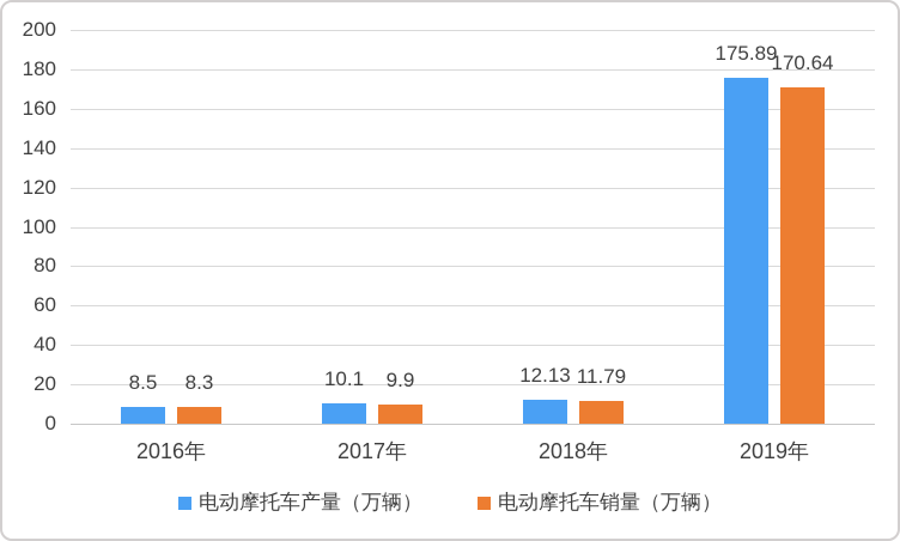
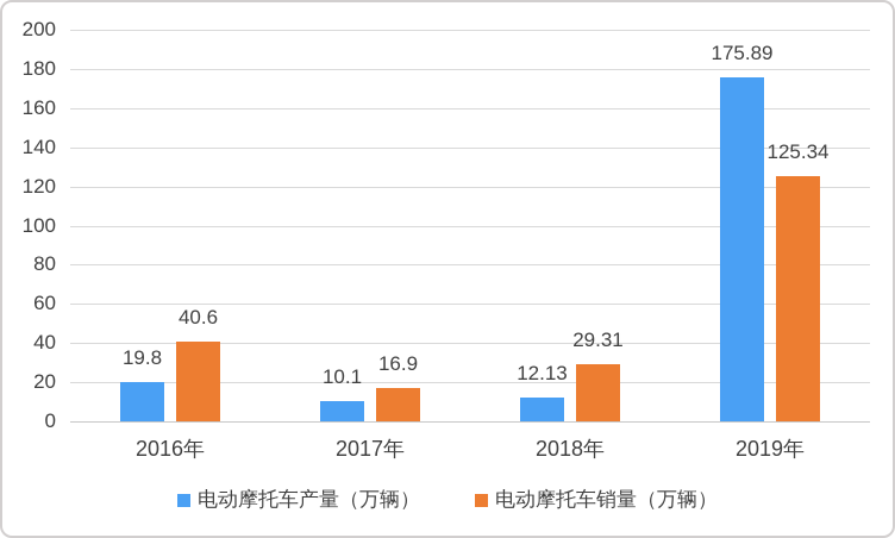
电动摩托车产量（万辆）/2016年: 8.5 -> 19.8
电动摩托车销量（万辆）/2016年: 8.3 -> 40.6
电动摩托车销量（万辆）/2017年: 9.9 -> 16.9
电动摩托车销量（万辆）/2018年: 11.79 -> 29.31
电动摩托车销量（万辆）/2019年: 170.64 -> 125.34
